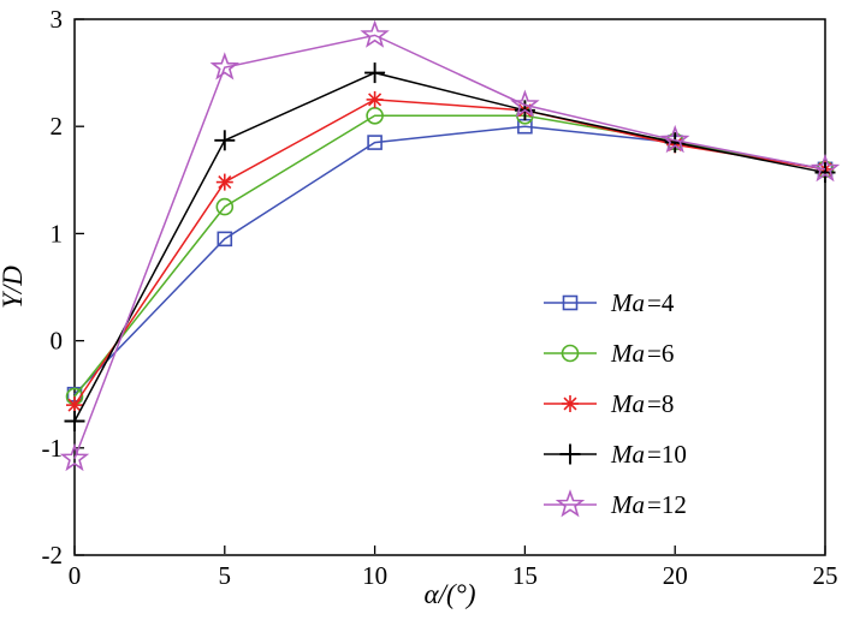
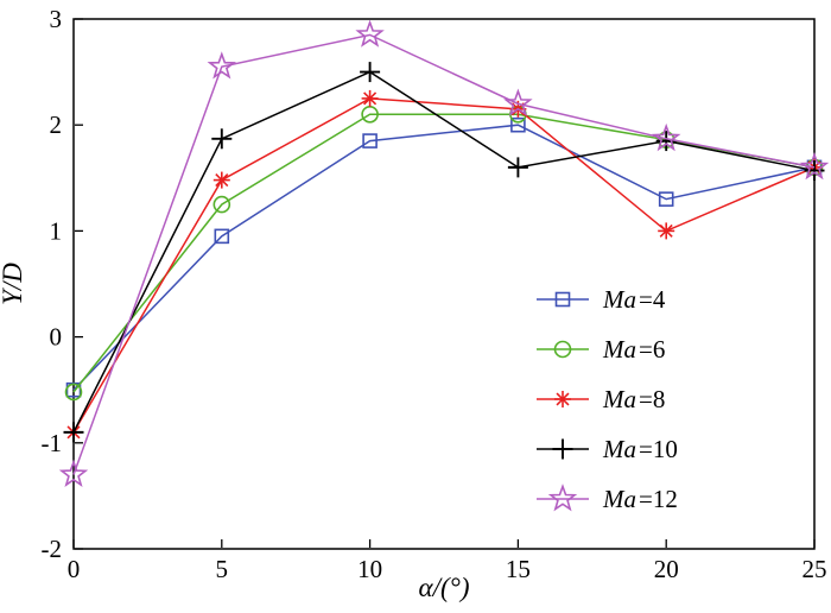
Ma=8/0: -0.6 -> -0.9
Ma=10/0: -0.8 -> -0.9
Ma=12/0: -1.1 -> -1.3
Ma=10/15: 2.1 -> 1.6
Ma=4/20: 1.9 -> 1.3
Ma=8/20: 1.8 -> 1.0
